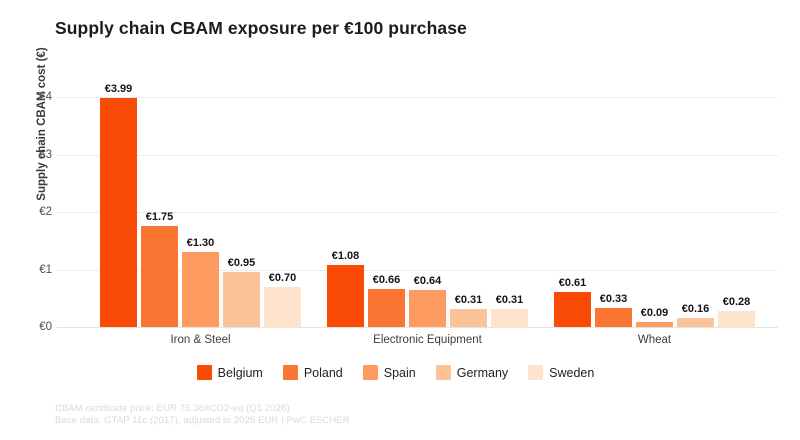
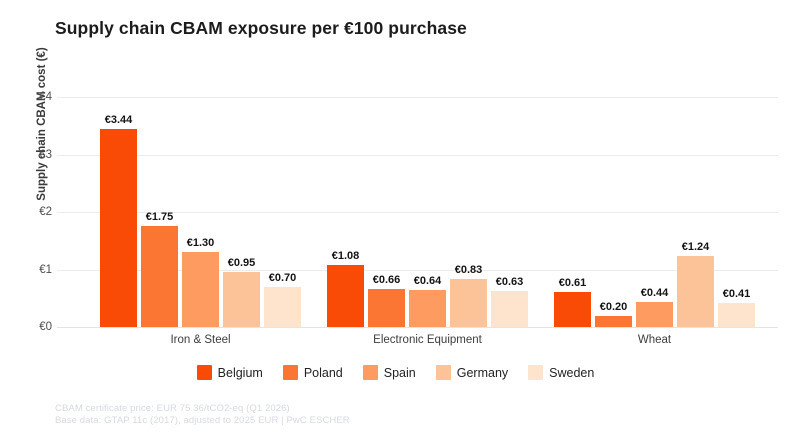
Belgium/Iron & Steel: €3.99 -> €3.44
Germany/Electronic Equipment: €0.31 -> €0.83
Sweden/Electronic Equipment: €0.31 -> €0.63
Poland/Wheat: €0.33 -> €0.20
Spain/Wheat: €0.09 -> €0.44
Germany/Wheat: €0.16 -> €1.24
Sweden/Wheat: €0.28 -> €0.41
